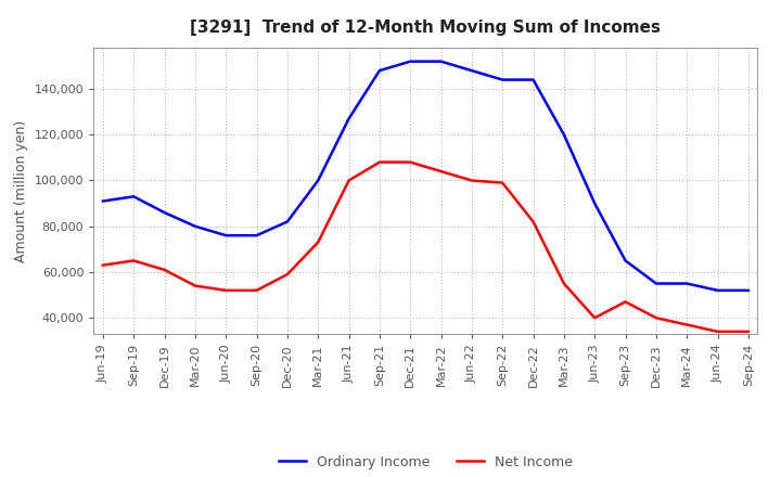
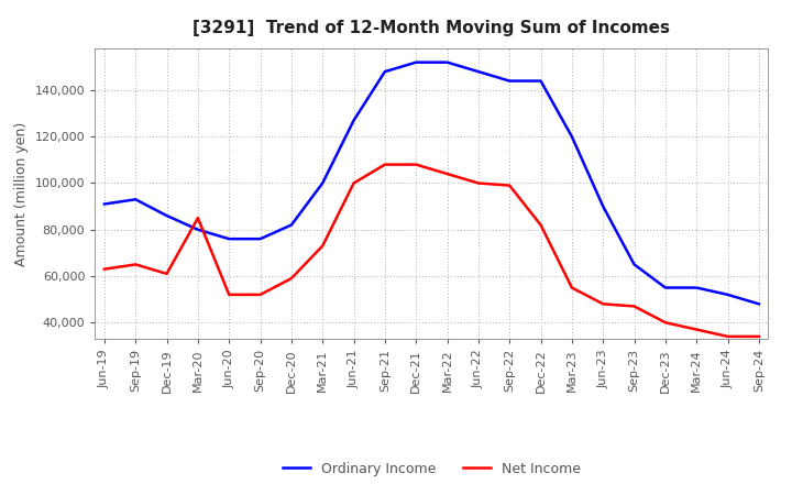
Net Income/Mar-20: 54,000 -> 85,000
Net Income/Jun-23: 40,000 -> 48,000
Ordinary Income/Sep-24: 52,000 -> 48,000
